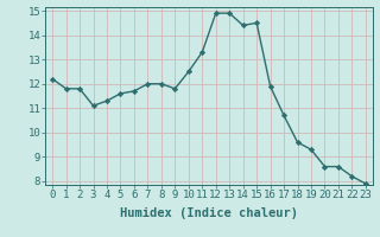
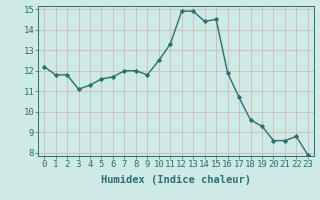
22: 8.2 -> 8.8
